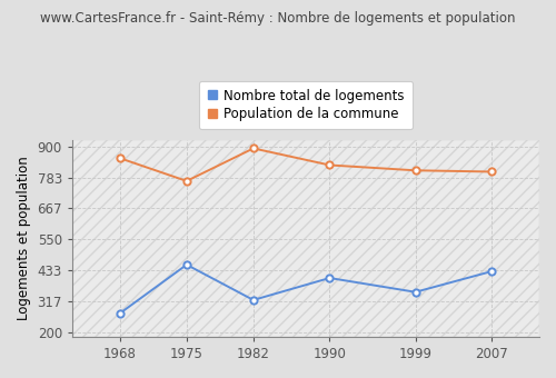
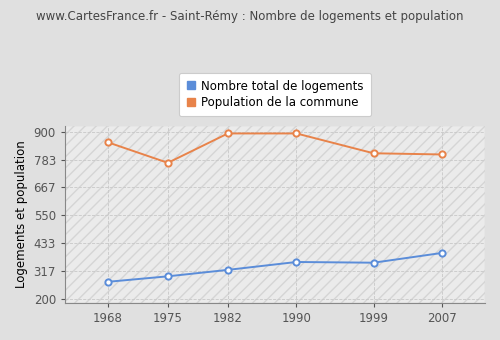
Nombre total de logements/1975: 455 -> 295
Nombre total de logements/1990: 405 -> 355
Population de la commune/1990: 830 -> 893
Nombre total de logements/2007: 430 -> 393
